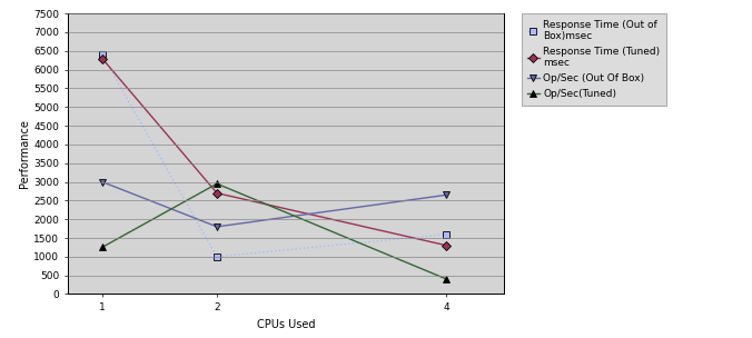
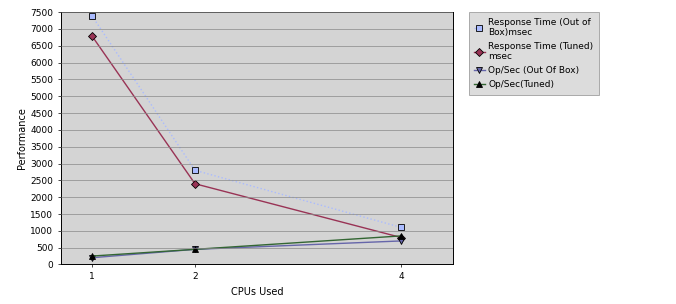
Response Time (Out of Box)msec/1: 6400 -> 7400
Response Time (Tuned) msec/1: 6300 -> 6800
Op/Sec (Out Of Box)/1: 3000 -> 200
Op/Sec(Tuned)/1: 1250 -> 250
Response Time (Out of Box)msec/2: 1000 -> 2800
Response Time (Tuned) msec/2: 2700 -> 2400
Op/Sec (Out Of Box)/2: 1800 -> 450
Op/Sec(Tuned)/2: 2950 -> 450
Response Time (Out of Box)msec/4: 1600 -> 1100
Response Time (Tuned) msec/4: 1300 -> 800
Op/Sec (Out Of Box)/4: 2650 -> 700
Op/Sec(Tuned)/4: 400 -> 850
